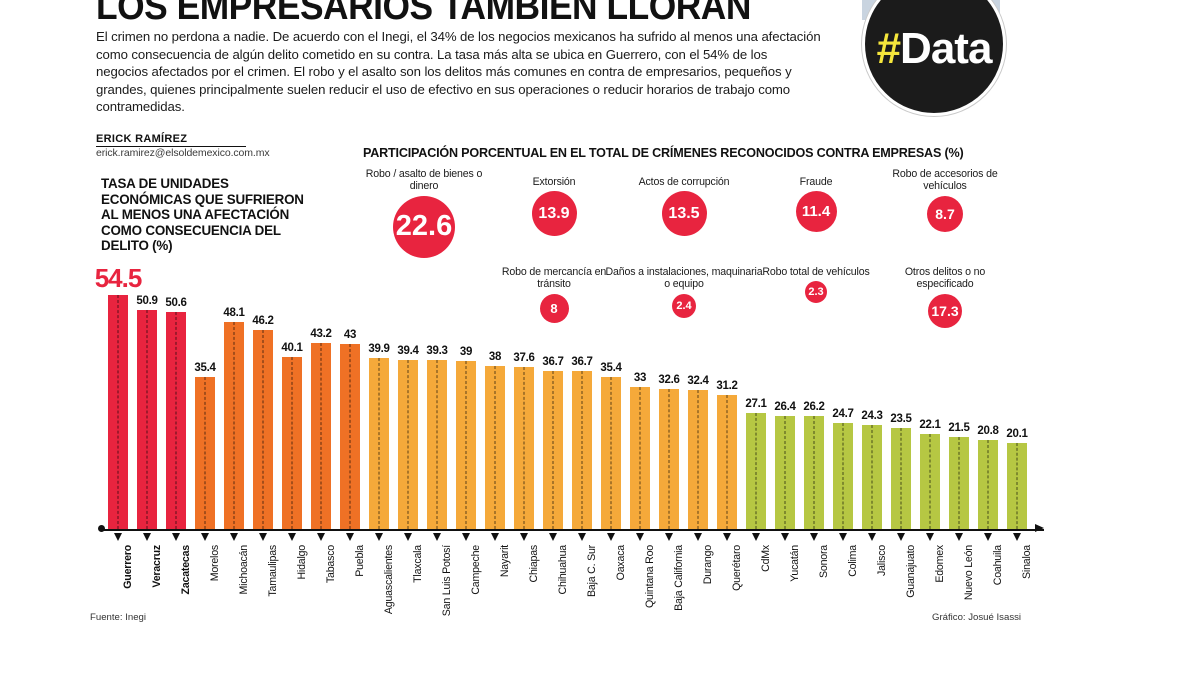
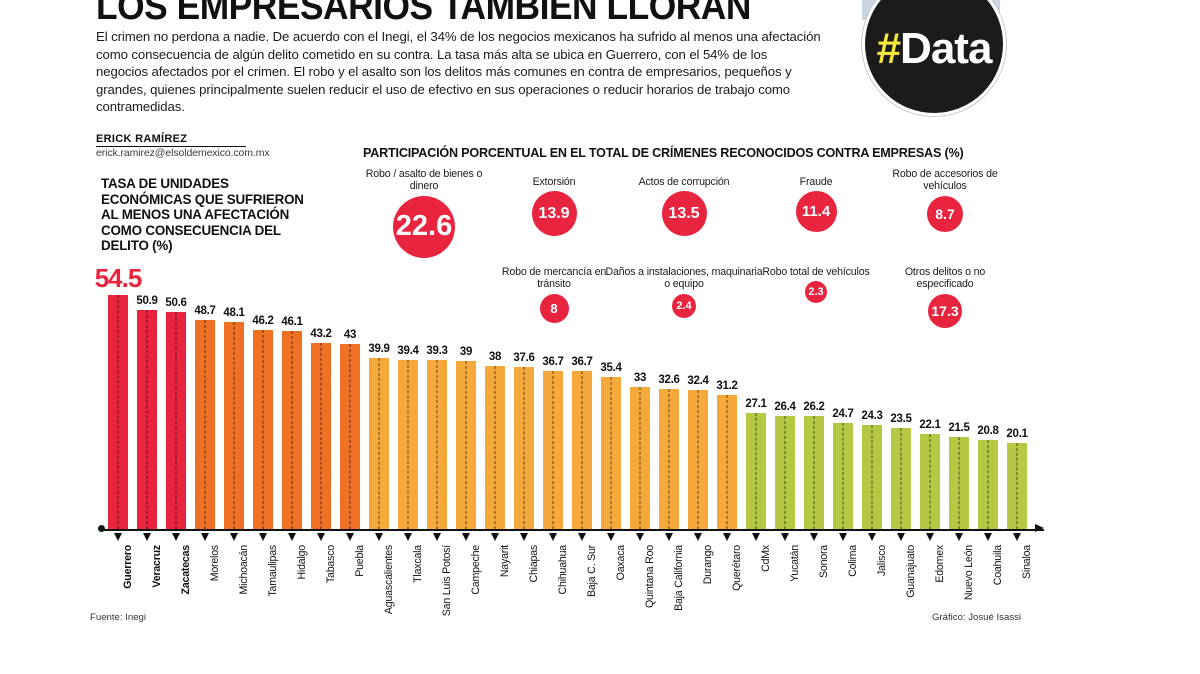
Morelos: 35.4 -> 48.7
Hidalgo: 40.1 -> 46.1
